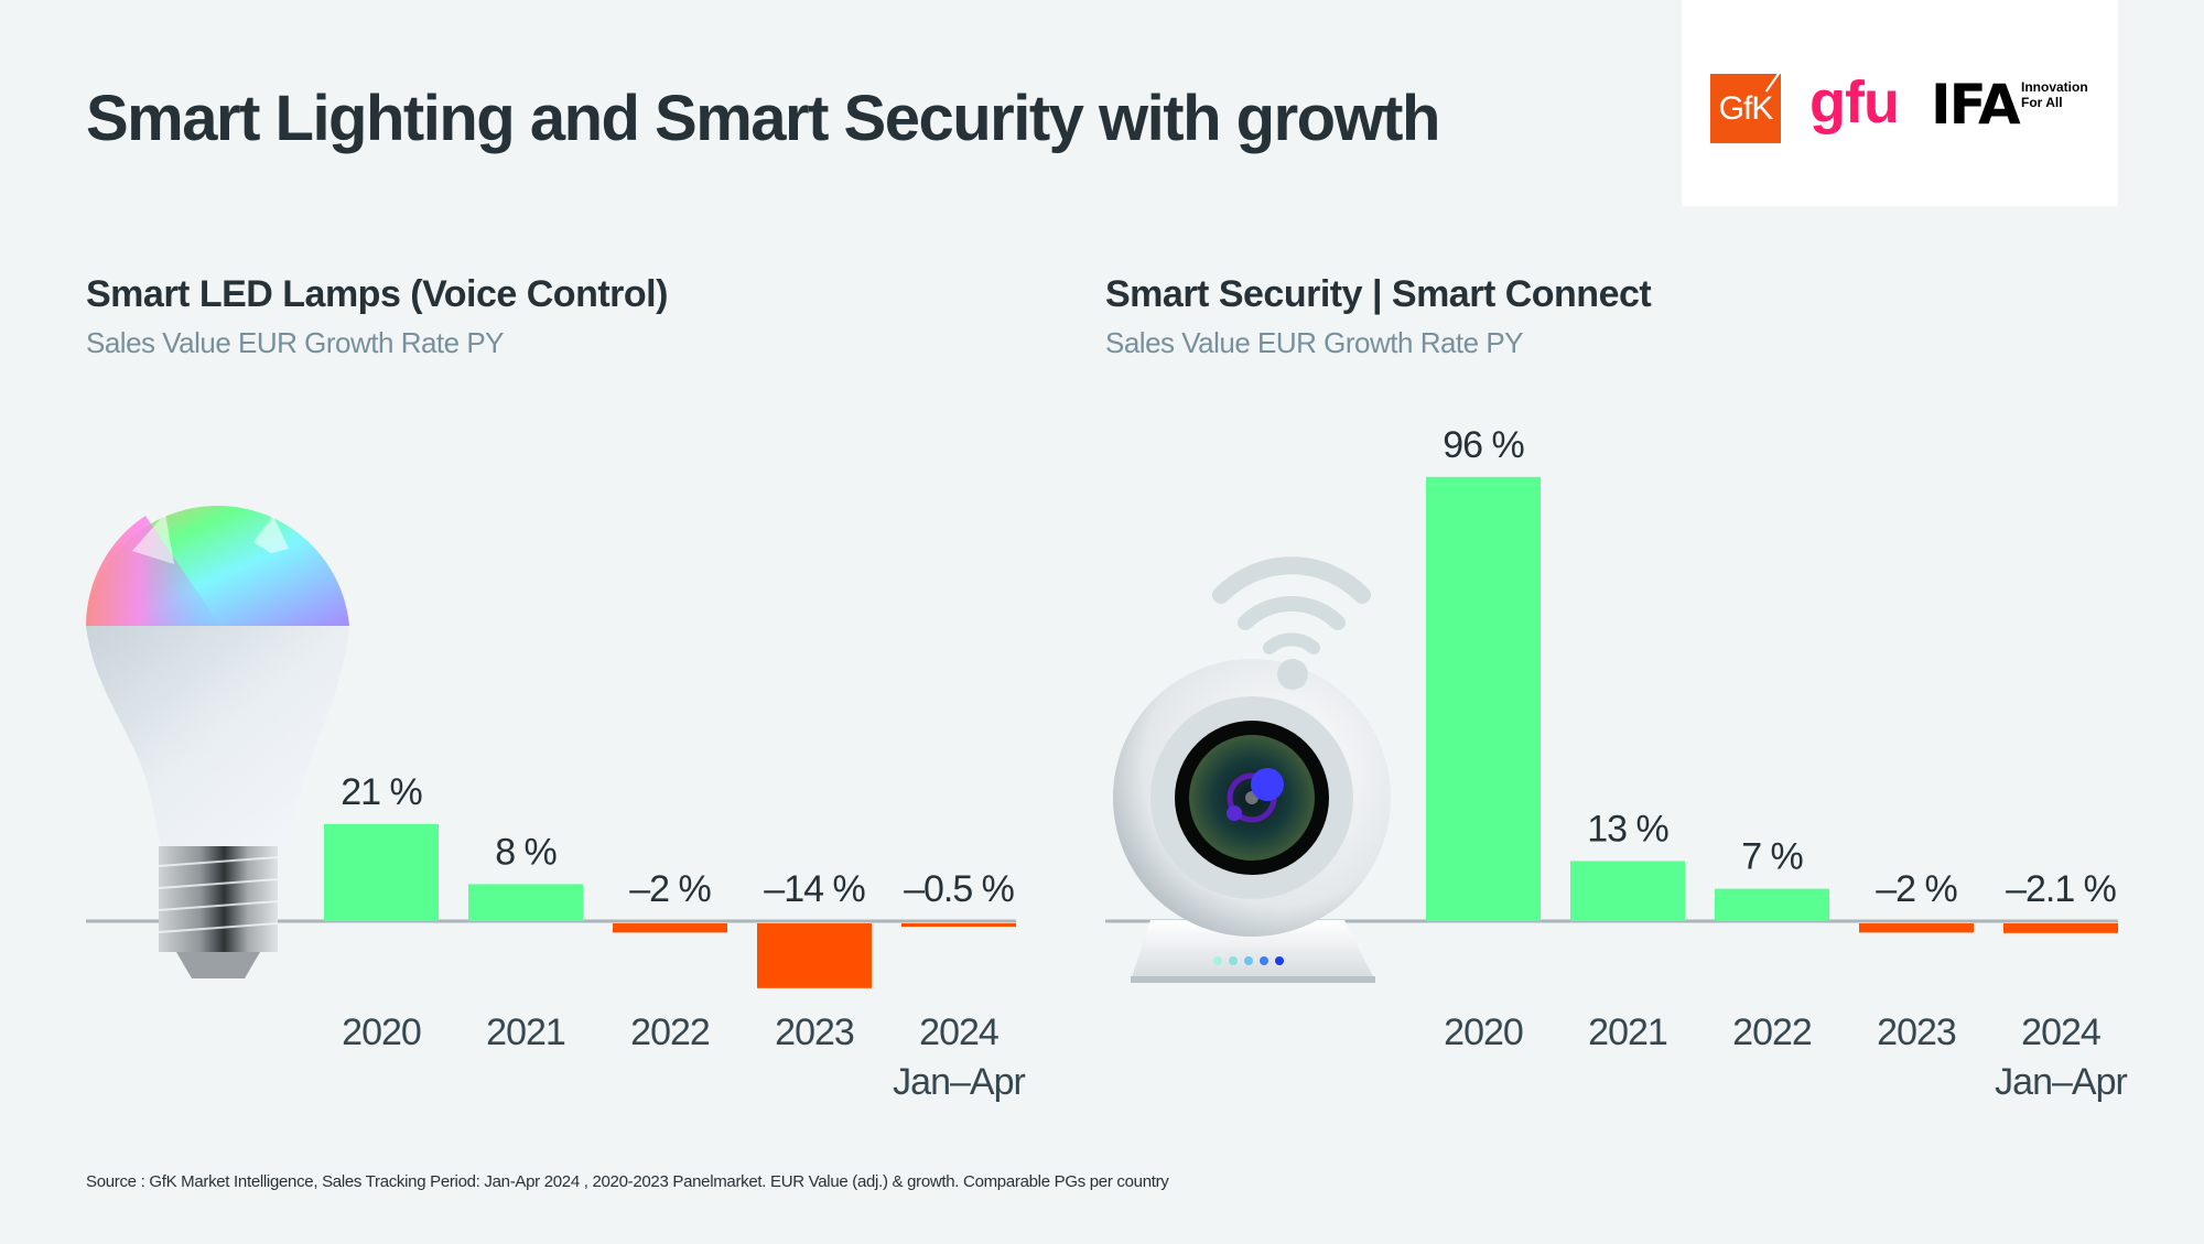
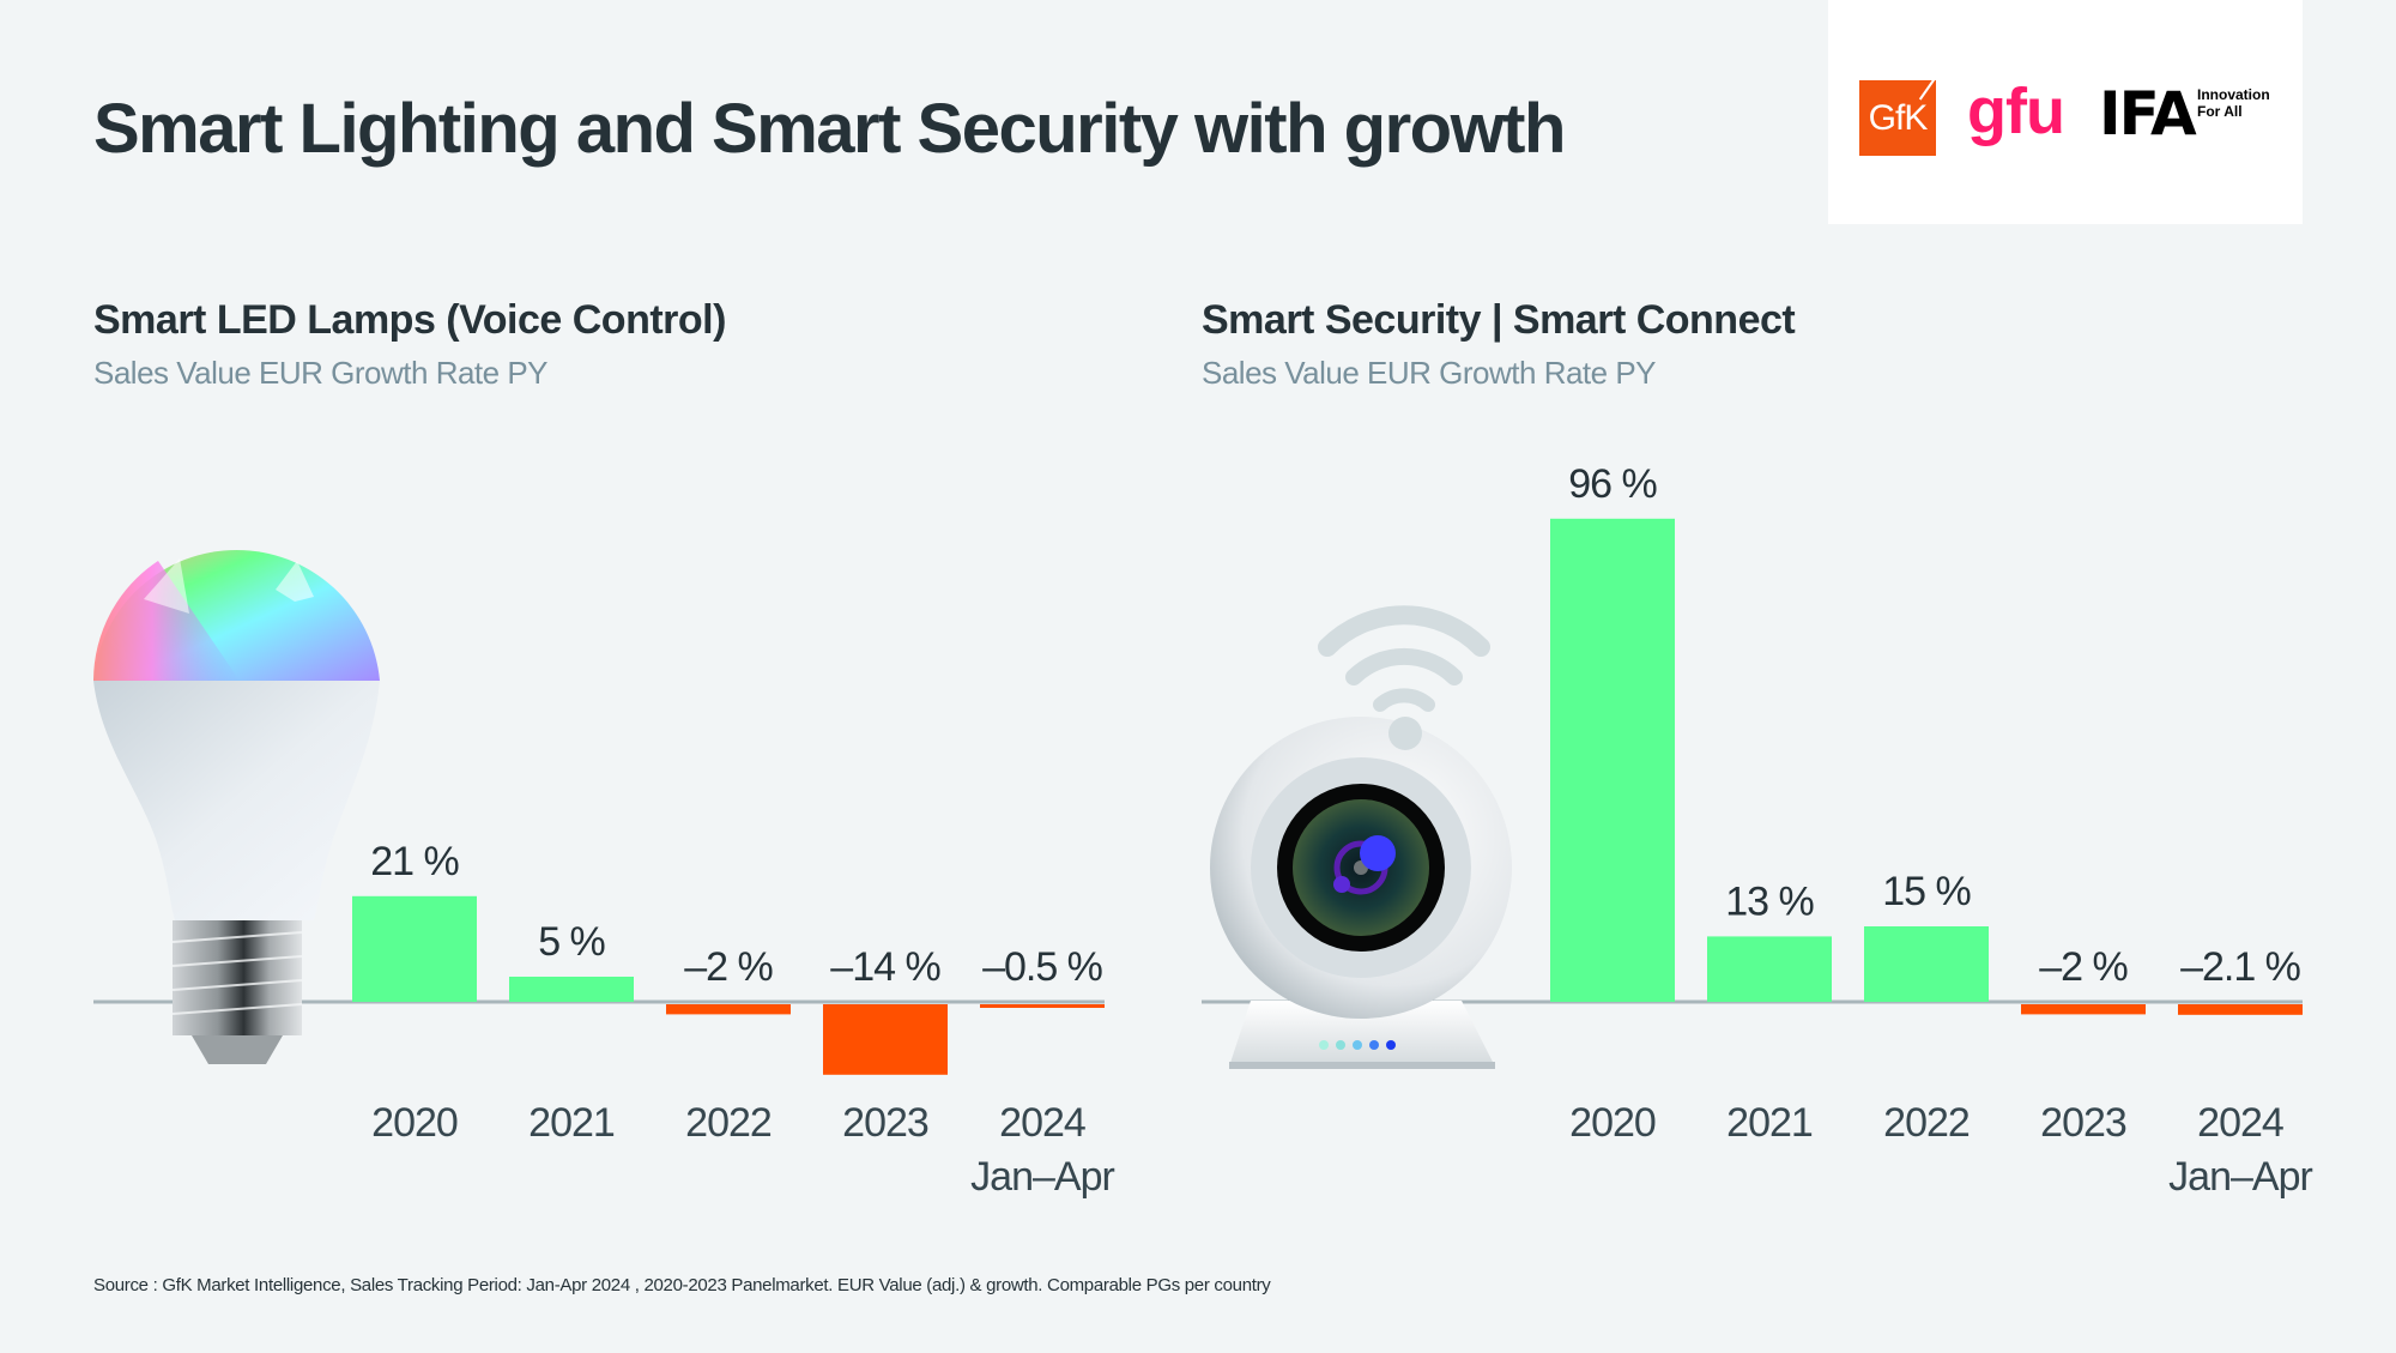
Smart LED Lamps (Voice Control)/2021: 8 -> 5
Smart Security | Smart Connect/2022: 7 -> 15
